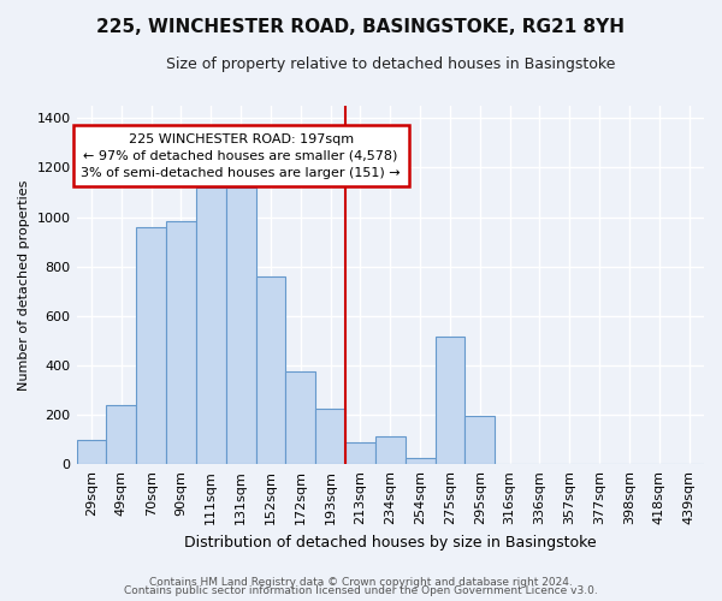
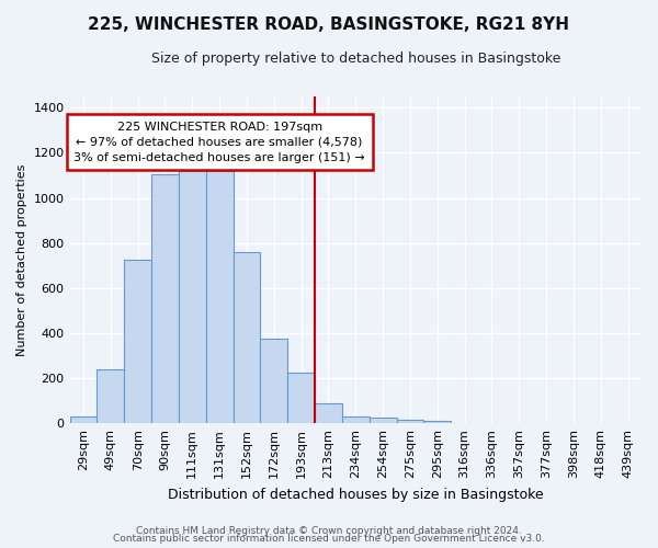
29sqm: 100 -> 30
70sqm: 960 -> 725
90sqm: 985 -> 1105
234sqm: 115 -> 30
275sqm: 515 -> 18
295sqm: 195 -> 10
